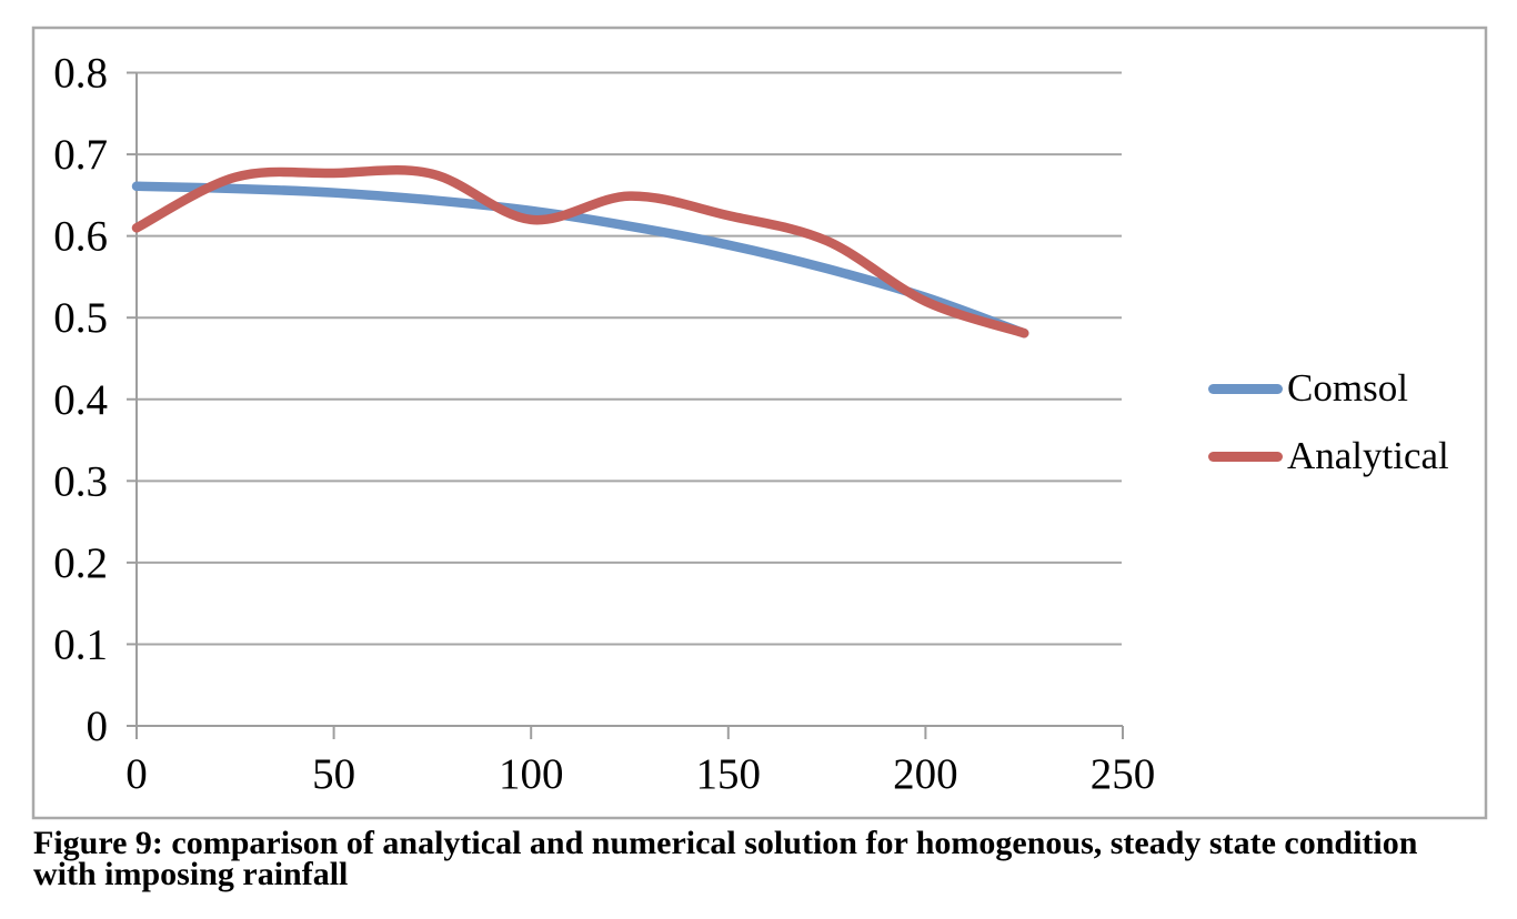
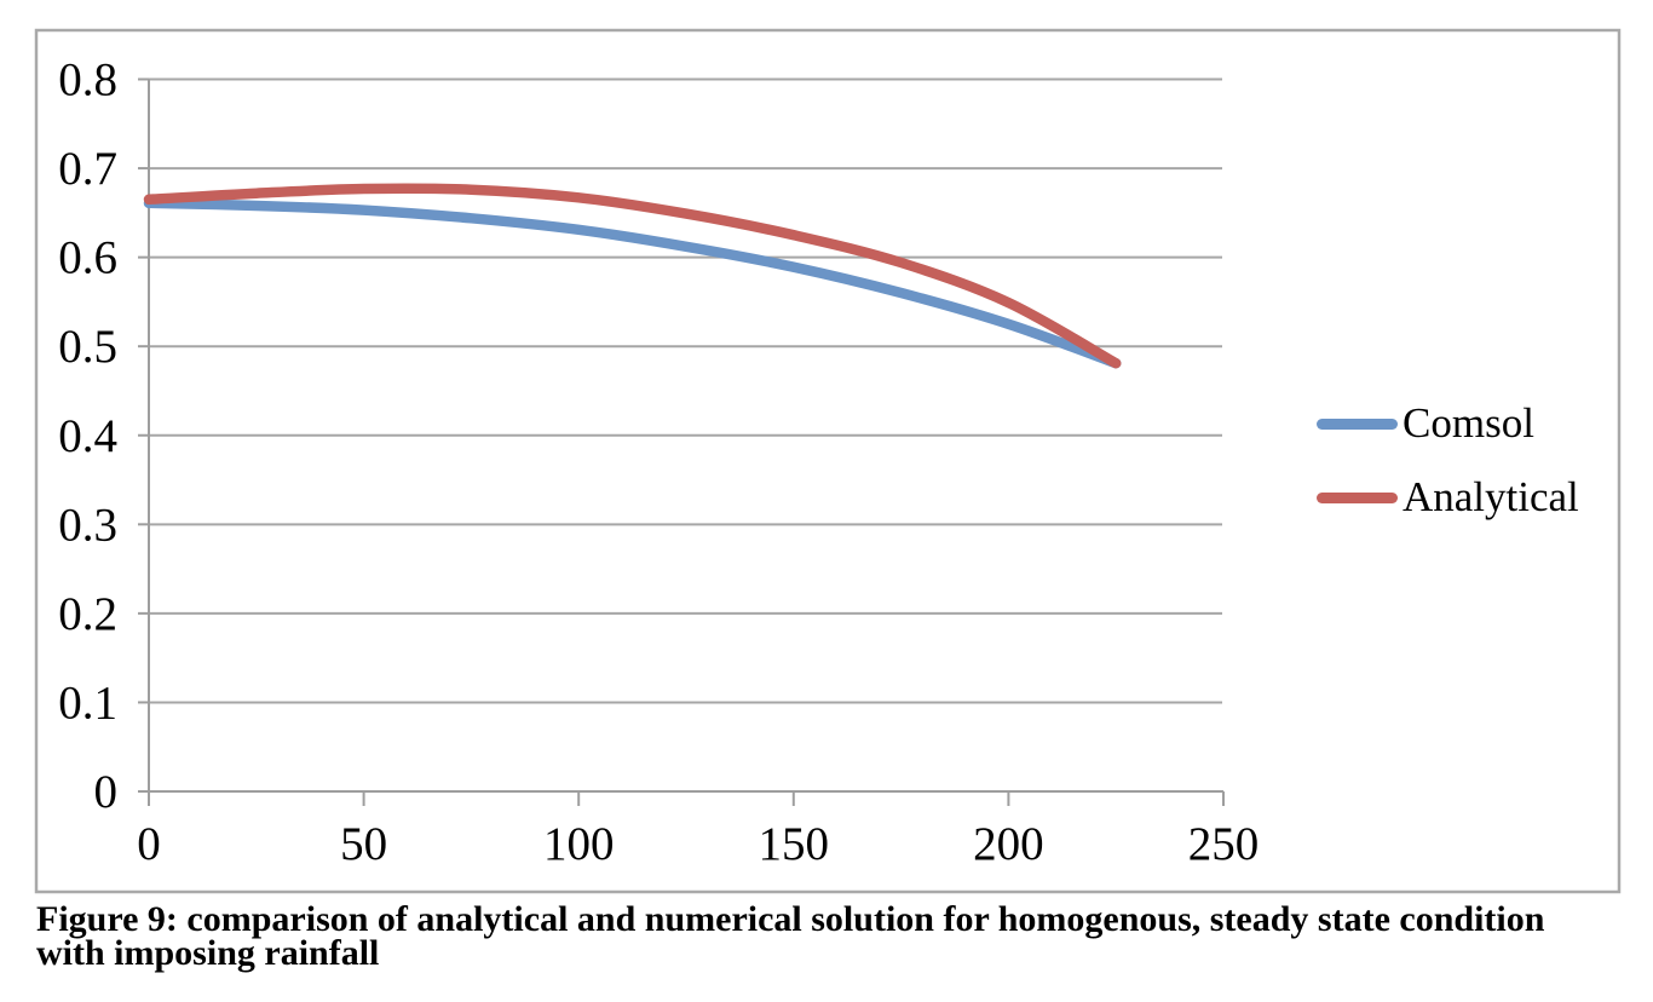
Analytical/0: 0.61 -> 0.67
Analytical/100: 0.62 -> 0.67
Analytical/200: 0.52 -> 0.55
